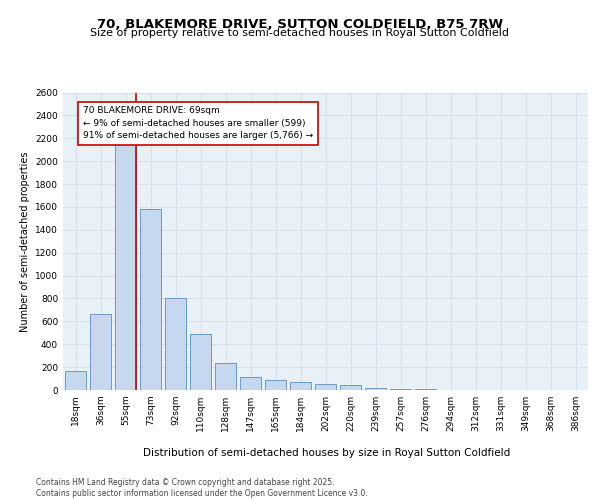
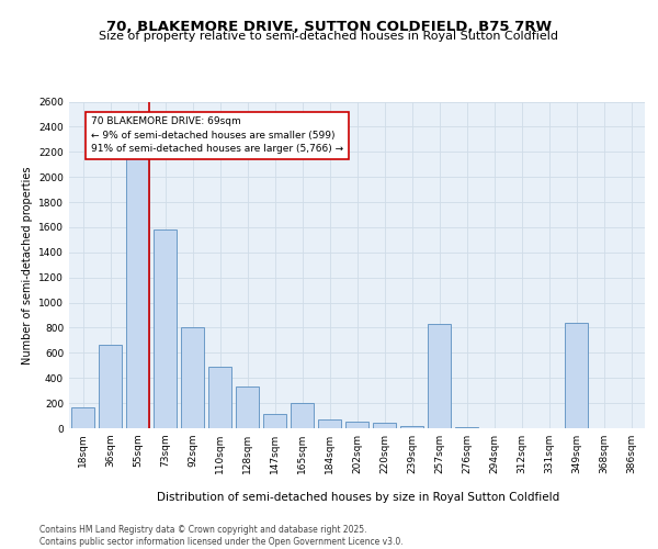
128sqm: 240 -> 330
165sqm: 90 -> 200
257sqm: 10 -> 830
349sqm: 0 -> 840
